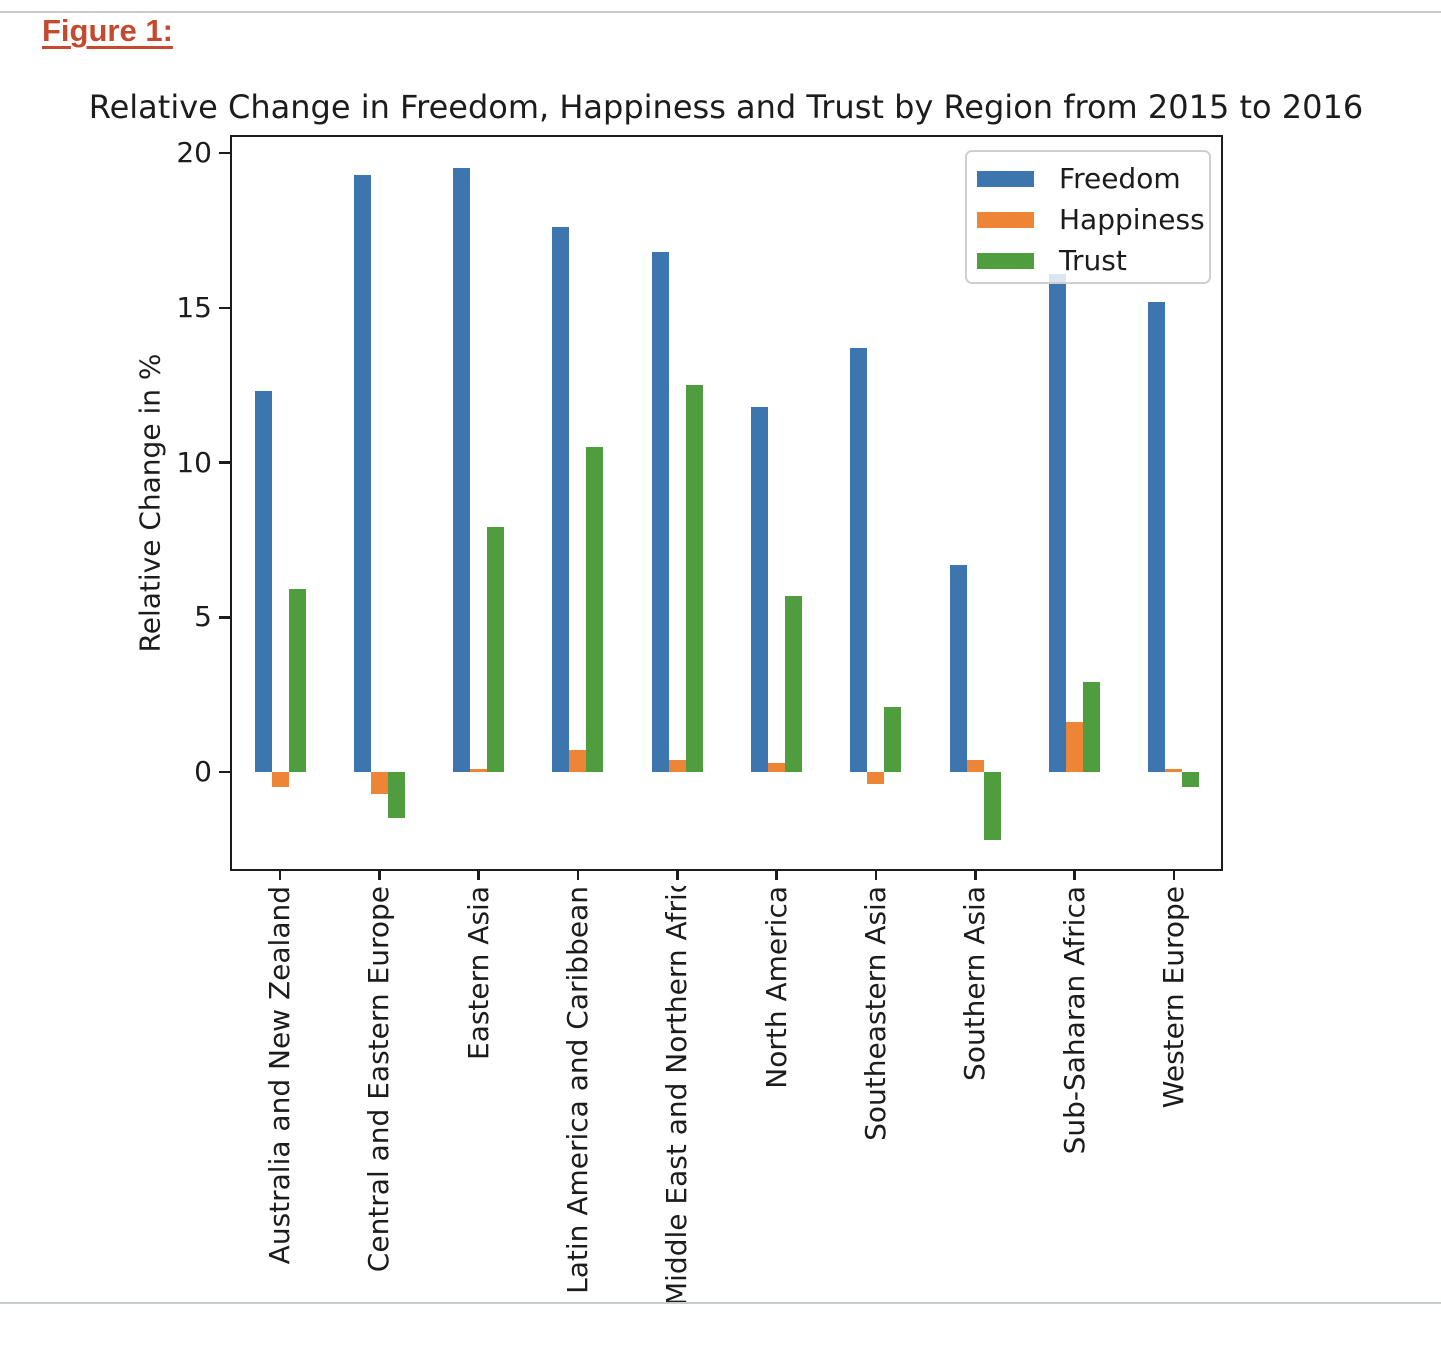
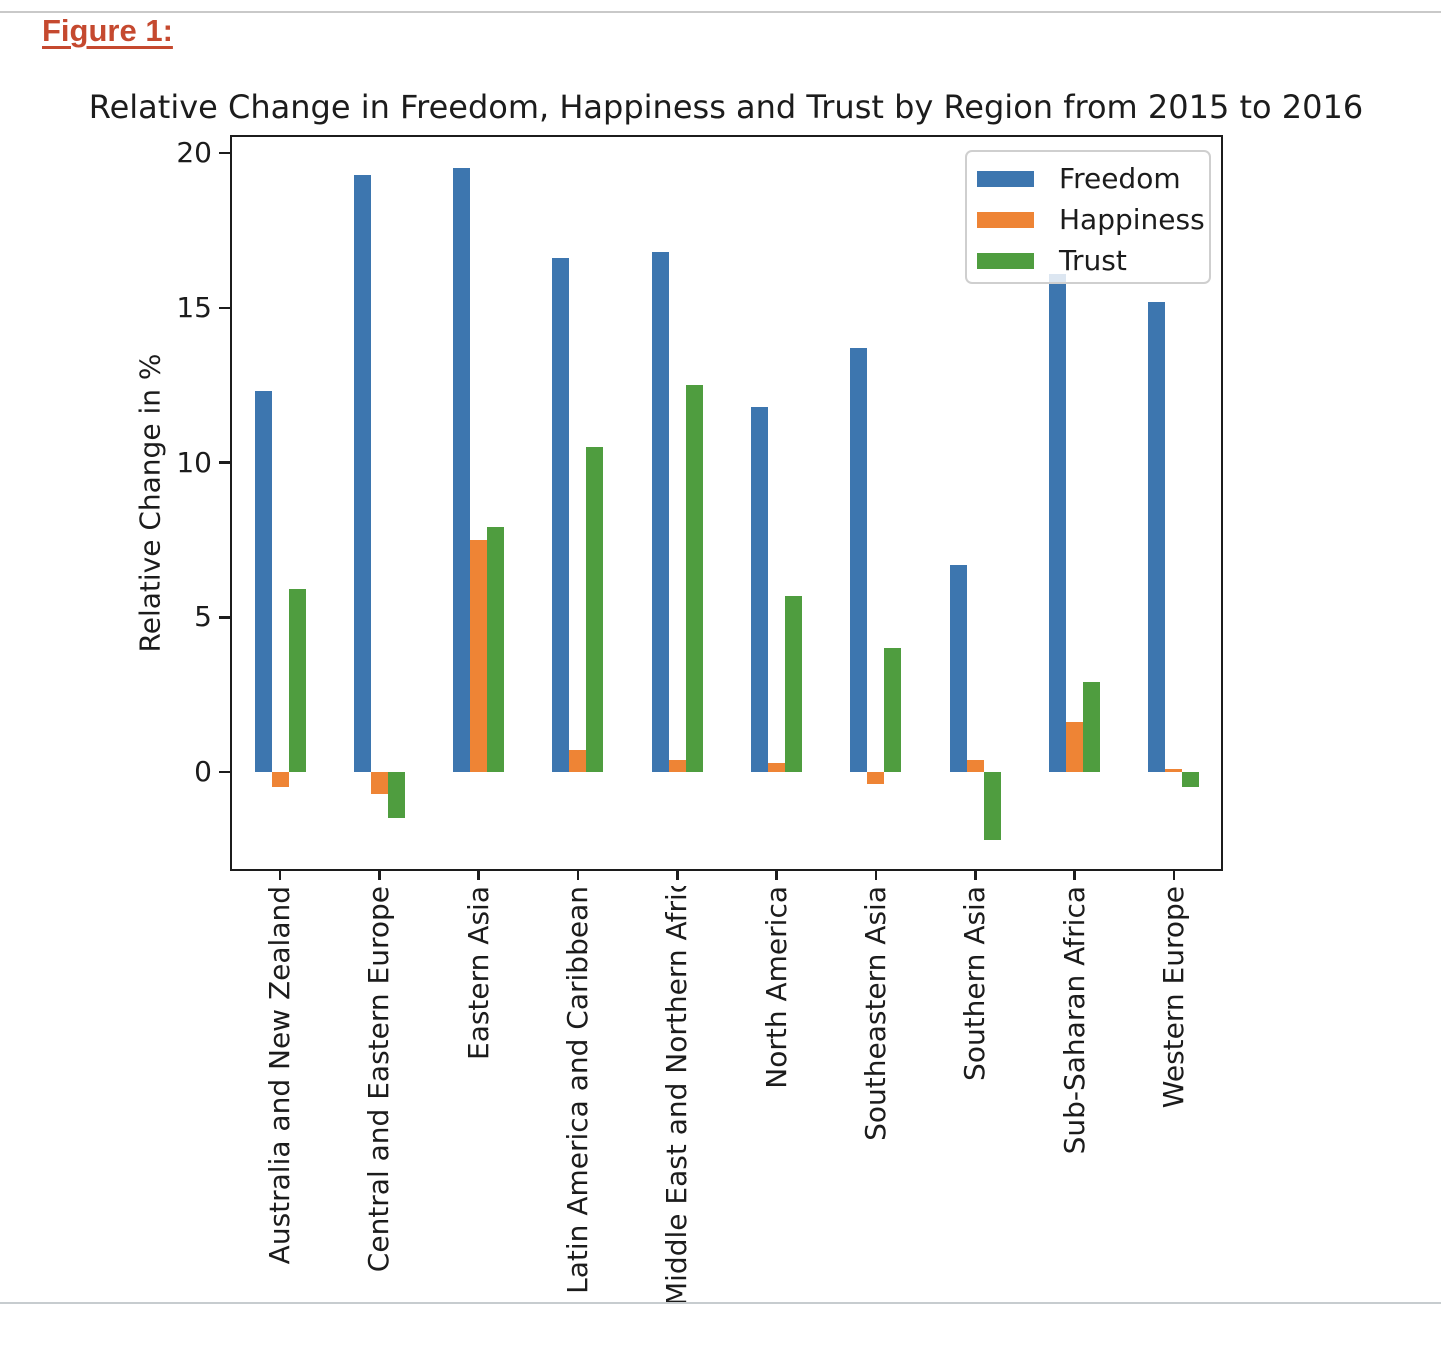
Happiness/Eastern Asia: 0.1 -> 7.5
Freedom/Latin America and Caribbean: 17.6 -> 16.6
Trust/Southeastern Asia: 2.1 -> 4.0
